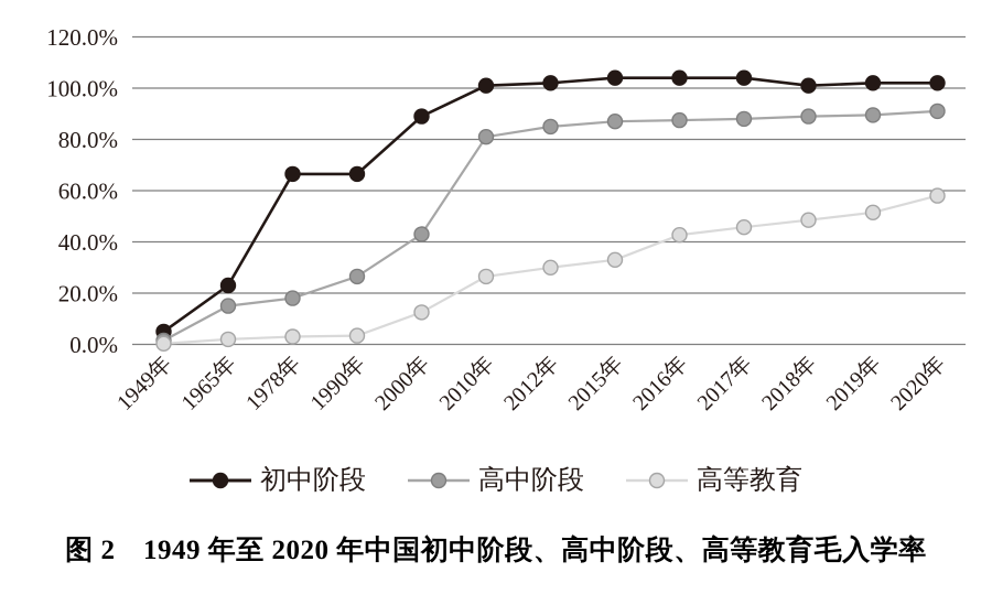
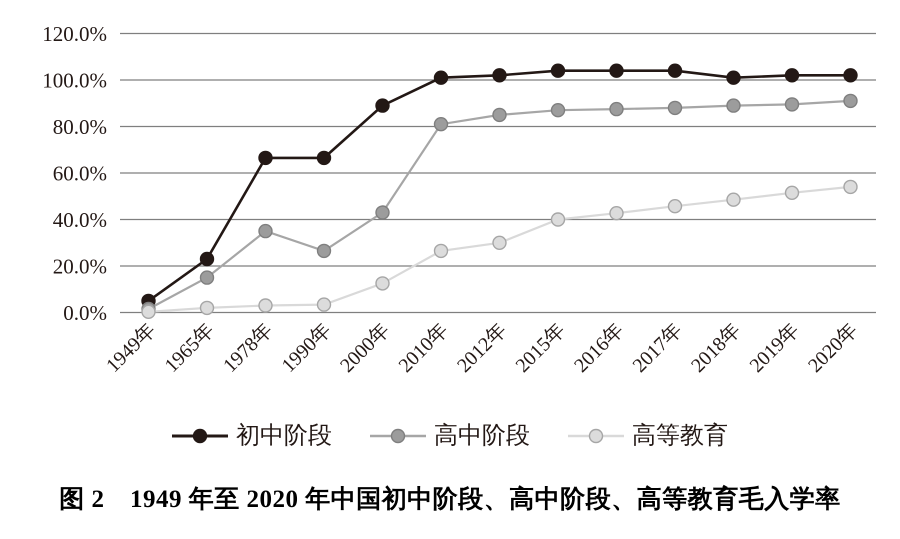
高中阶段/1978年: 18% -> 35%
高等教育/2015年: 33% -> 40%
高等教育/2020年: 58% -> 54%
